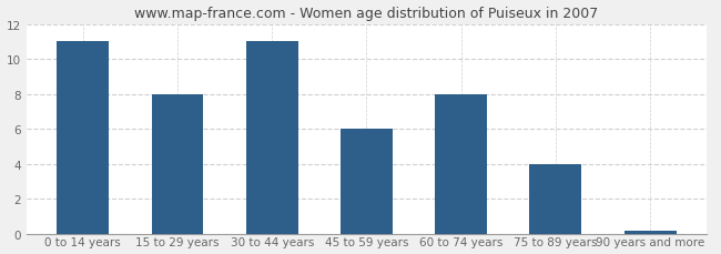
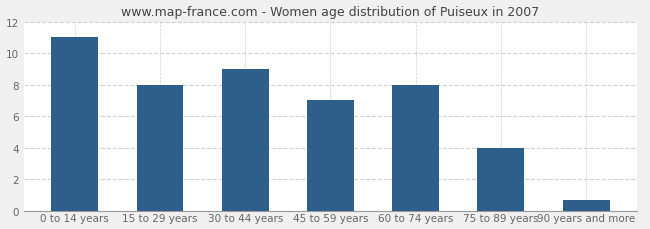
30 to 44 years: 11.0 -> 9.0
45 to 59 years: 6.0 -> 7.0
90 years and more: 0.1 -> 0.7
